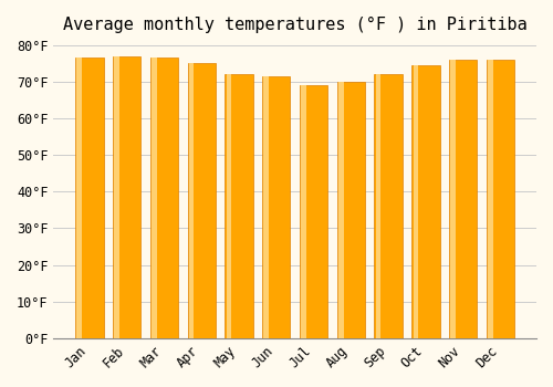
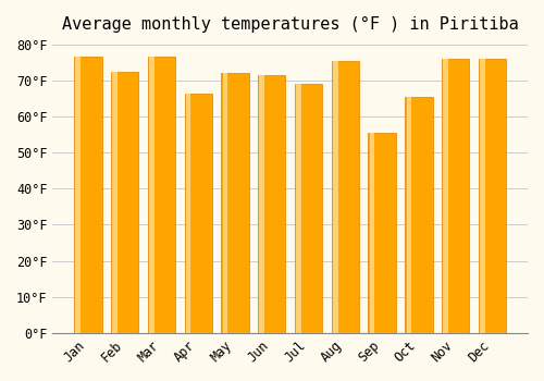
Feb: 77.0°F -> 72.5°F
Apr: 75.0°F -> 66.5°F
Aug: 70.0°F -> 75.5°F
Sep: 72.0°F -> 55.5°F
Oct: 74.5°F -> 65.5°F
